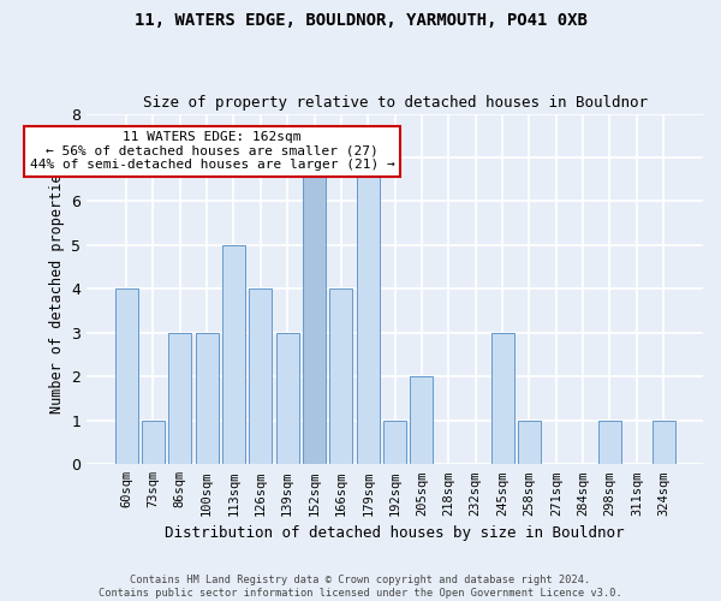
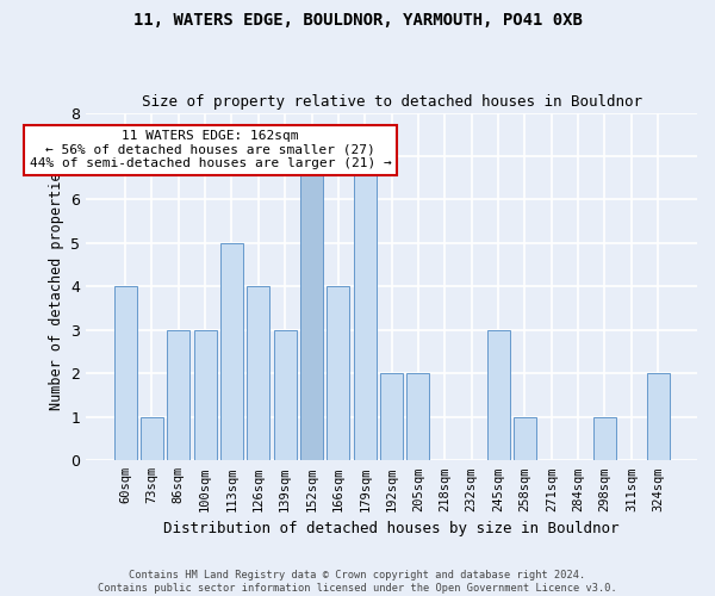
192sqm: 1 -> 2
324sqm: 1 -> 2
